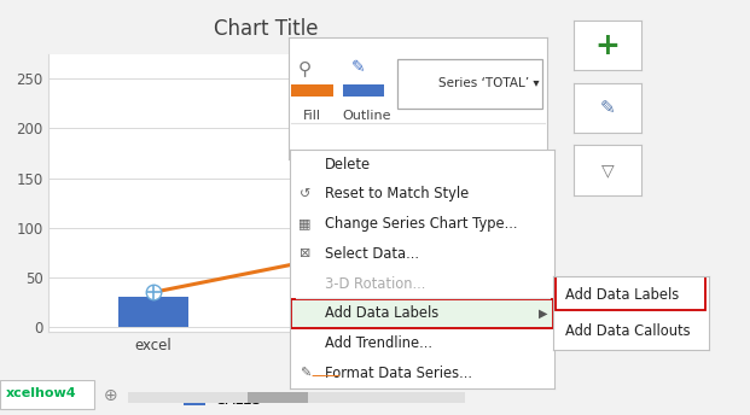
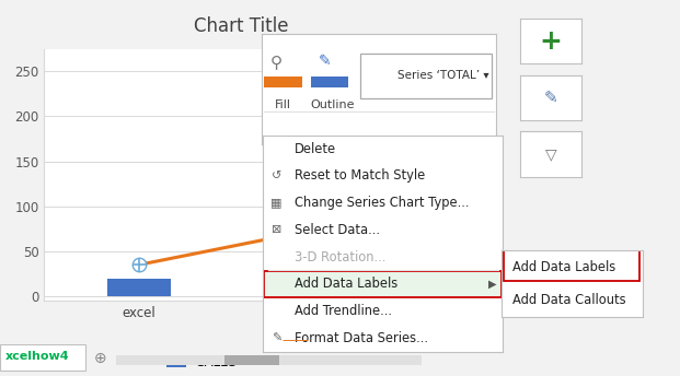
SALES/excel: 30 -> 20
